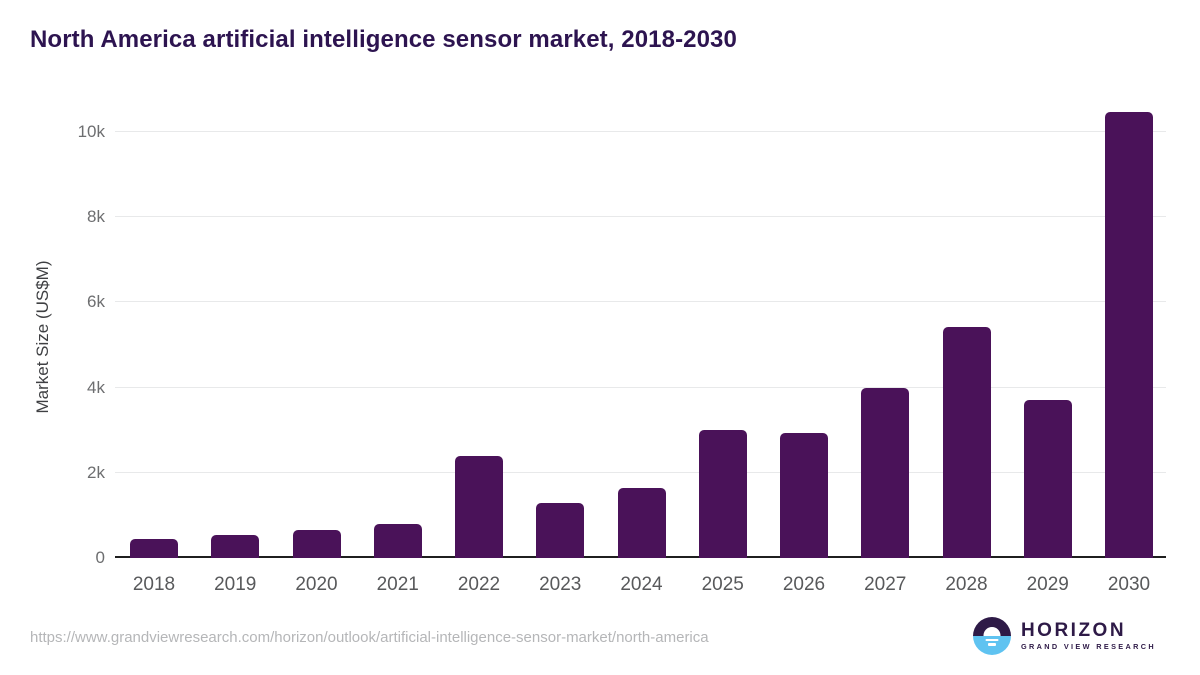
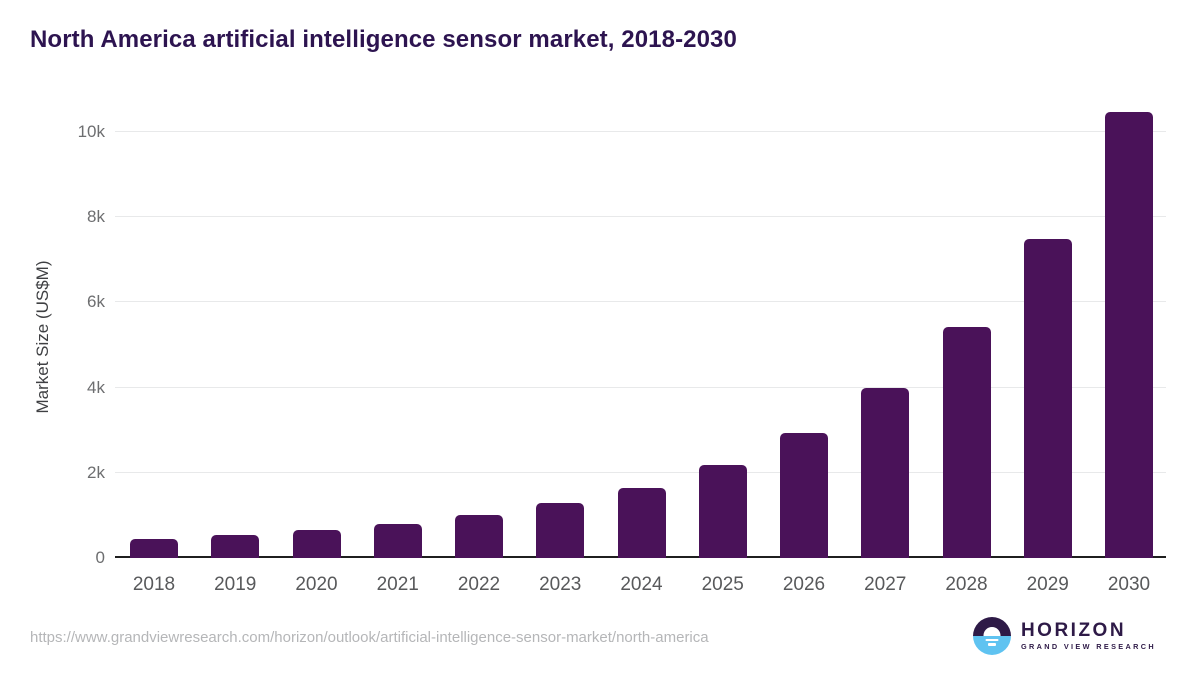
2022: 2.4k -> 1.0k
2025: 3.0k -> 2.2k
2029: 3.7k -> 7.5k
